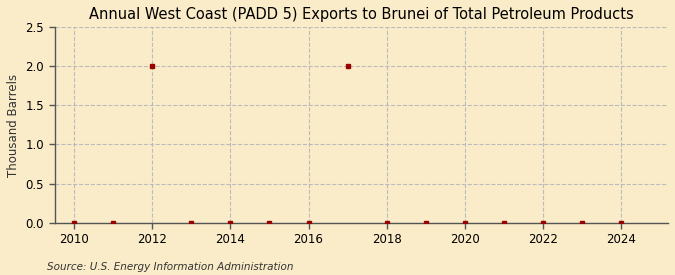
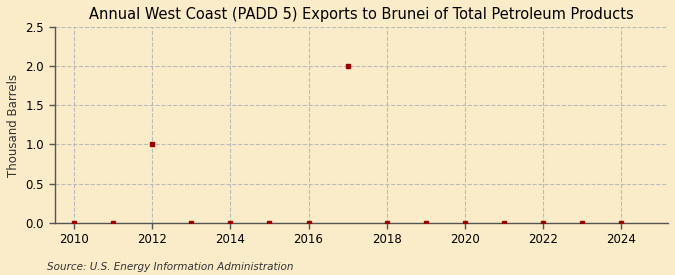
2012: 2 -> 1
